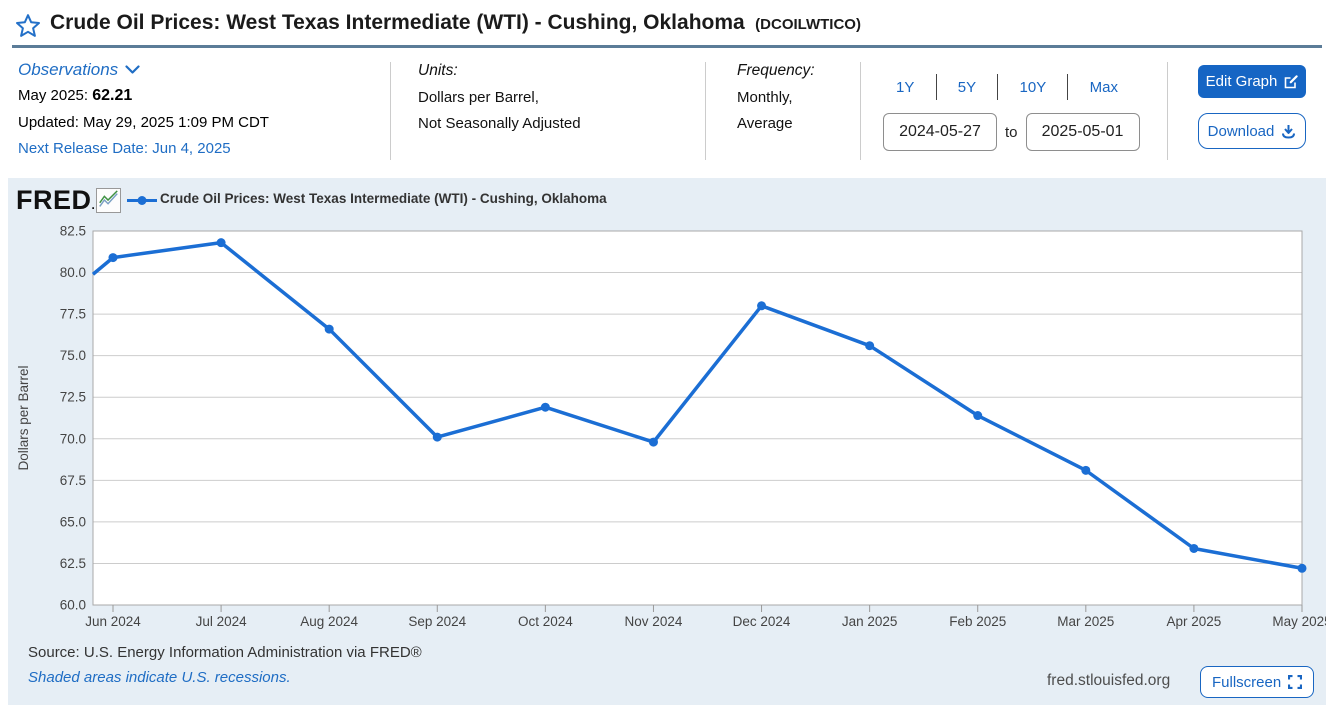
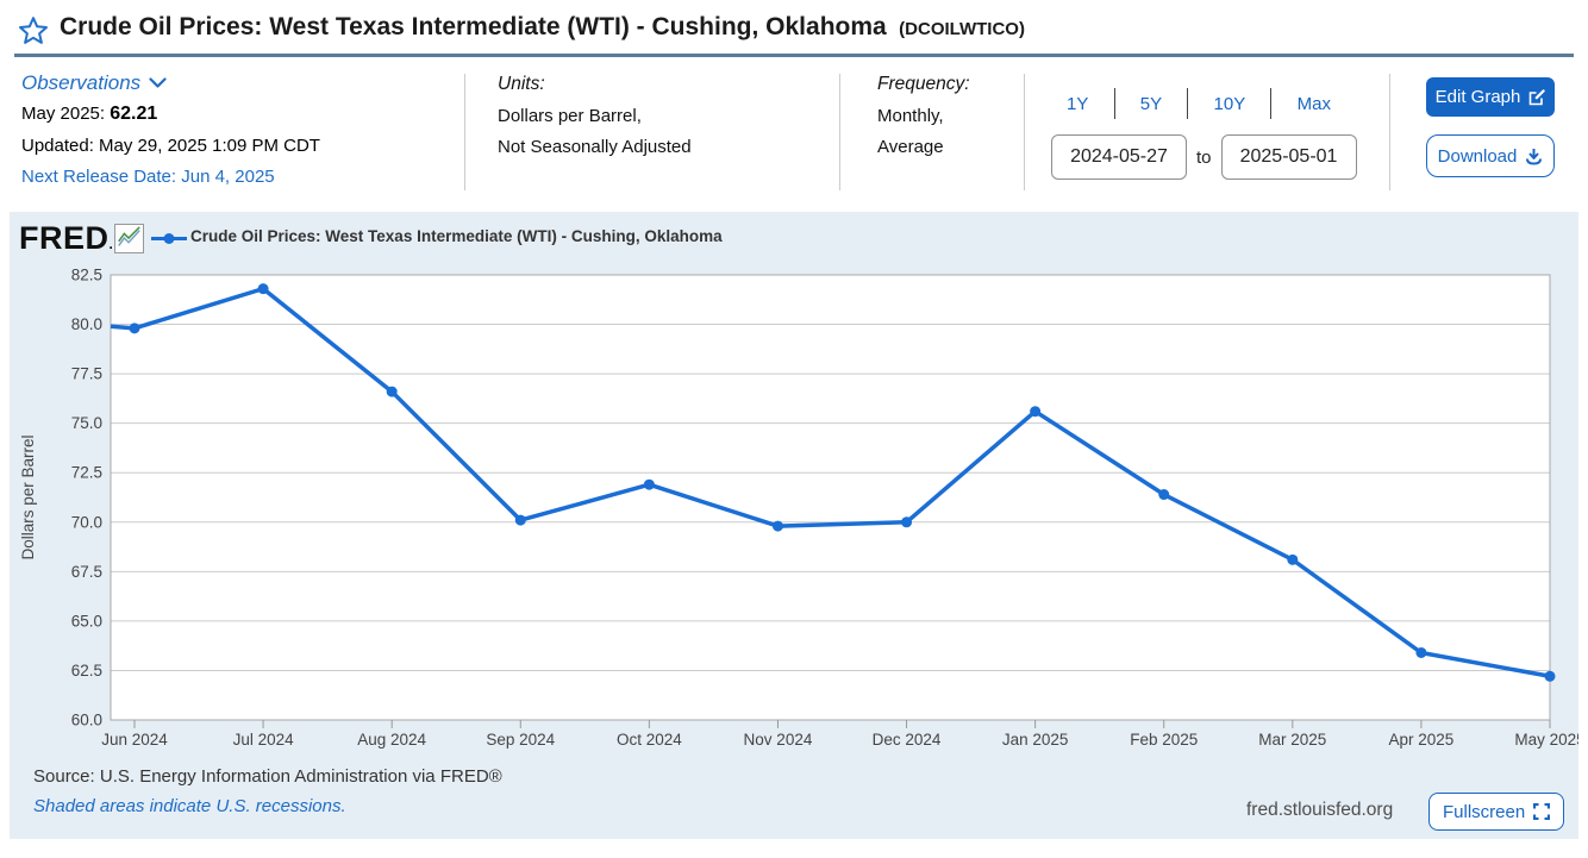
Jun 2024: 80.9 -> 79.8
Dec 2024: 78.0 -> 70.0
